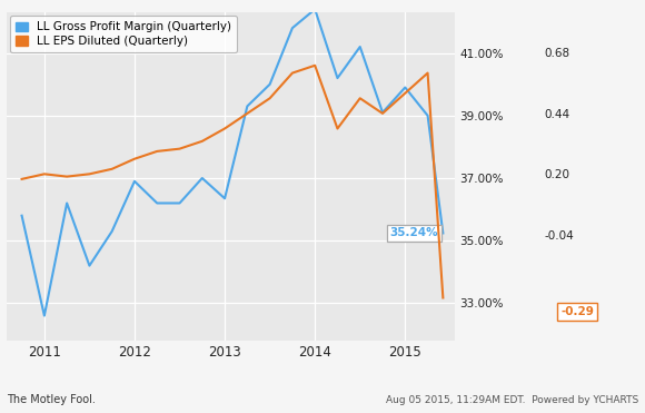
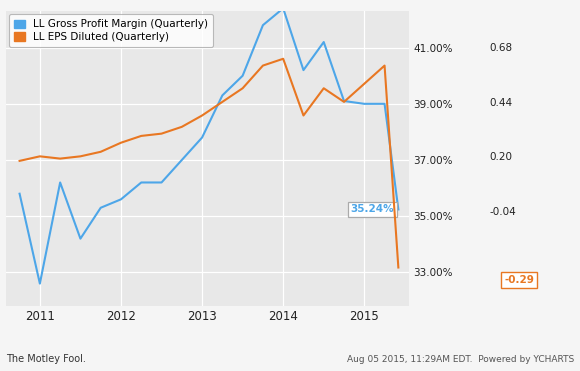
LL Gross Profit Margin (Quarterly)/2012: 36.90% -> 35.60%
LL Gross Profit Margin (Quarterly)/2013: 36.35% -> 37.80%
LL Gross Profit Margin (Quarterly)/2015: 39.90% -> 39.00%
